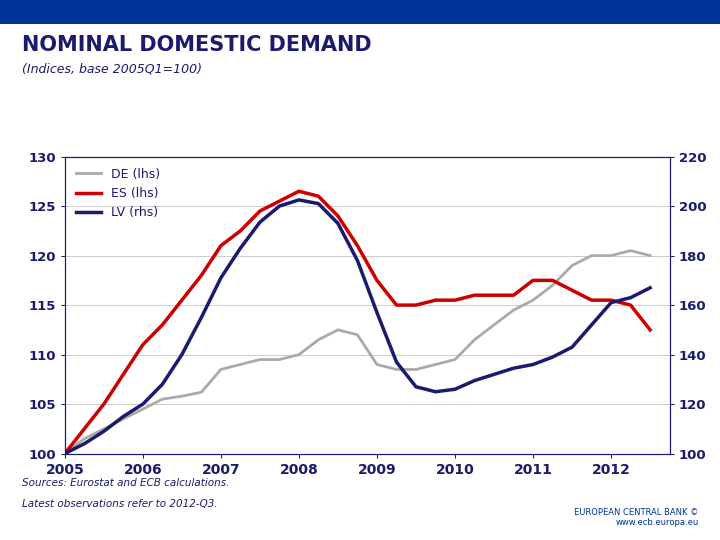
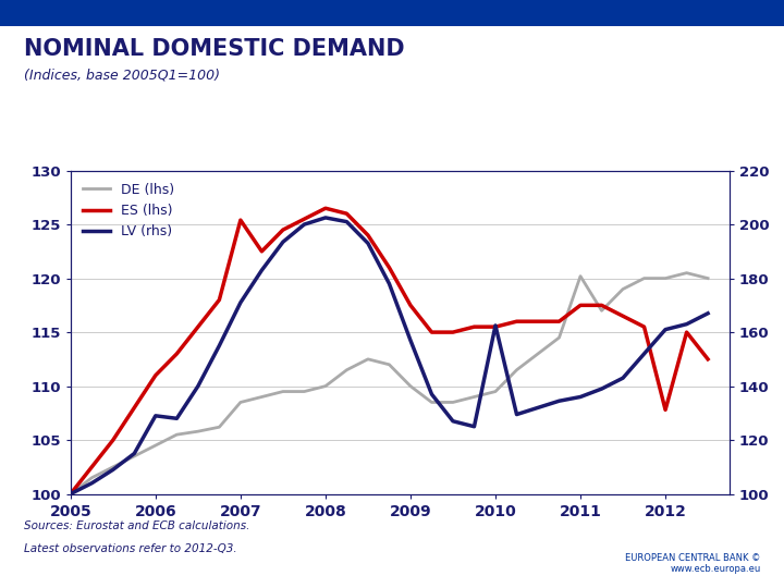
LV (rhs)/2006: 120.0 -> 129.0
ES (lhs)/2007: 121.0 -> 125.4
DE (lhs)/2009: 109.0 -> 110.0
LV (rhs)/2010: 126.0 -> 162.5
DE (lhs)/2011: 115.5 -> 120.2
ES (lhs)/2012: 115.5 -> 107.8
